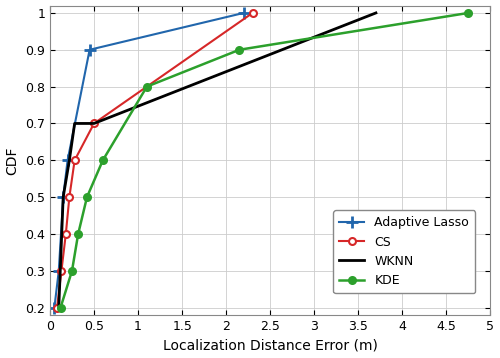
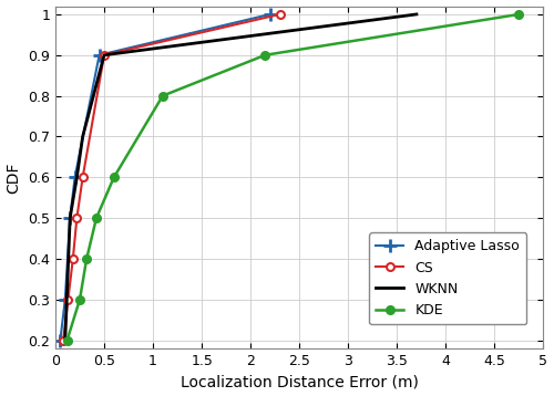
CS/0.5: 0.7 -> 0.9
WKNN/0.5: 0.7 -> 0.9
